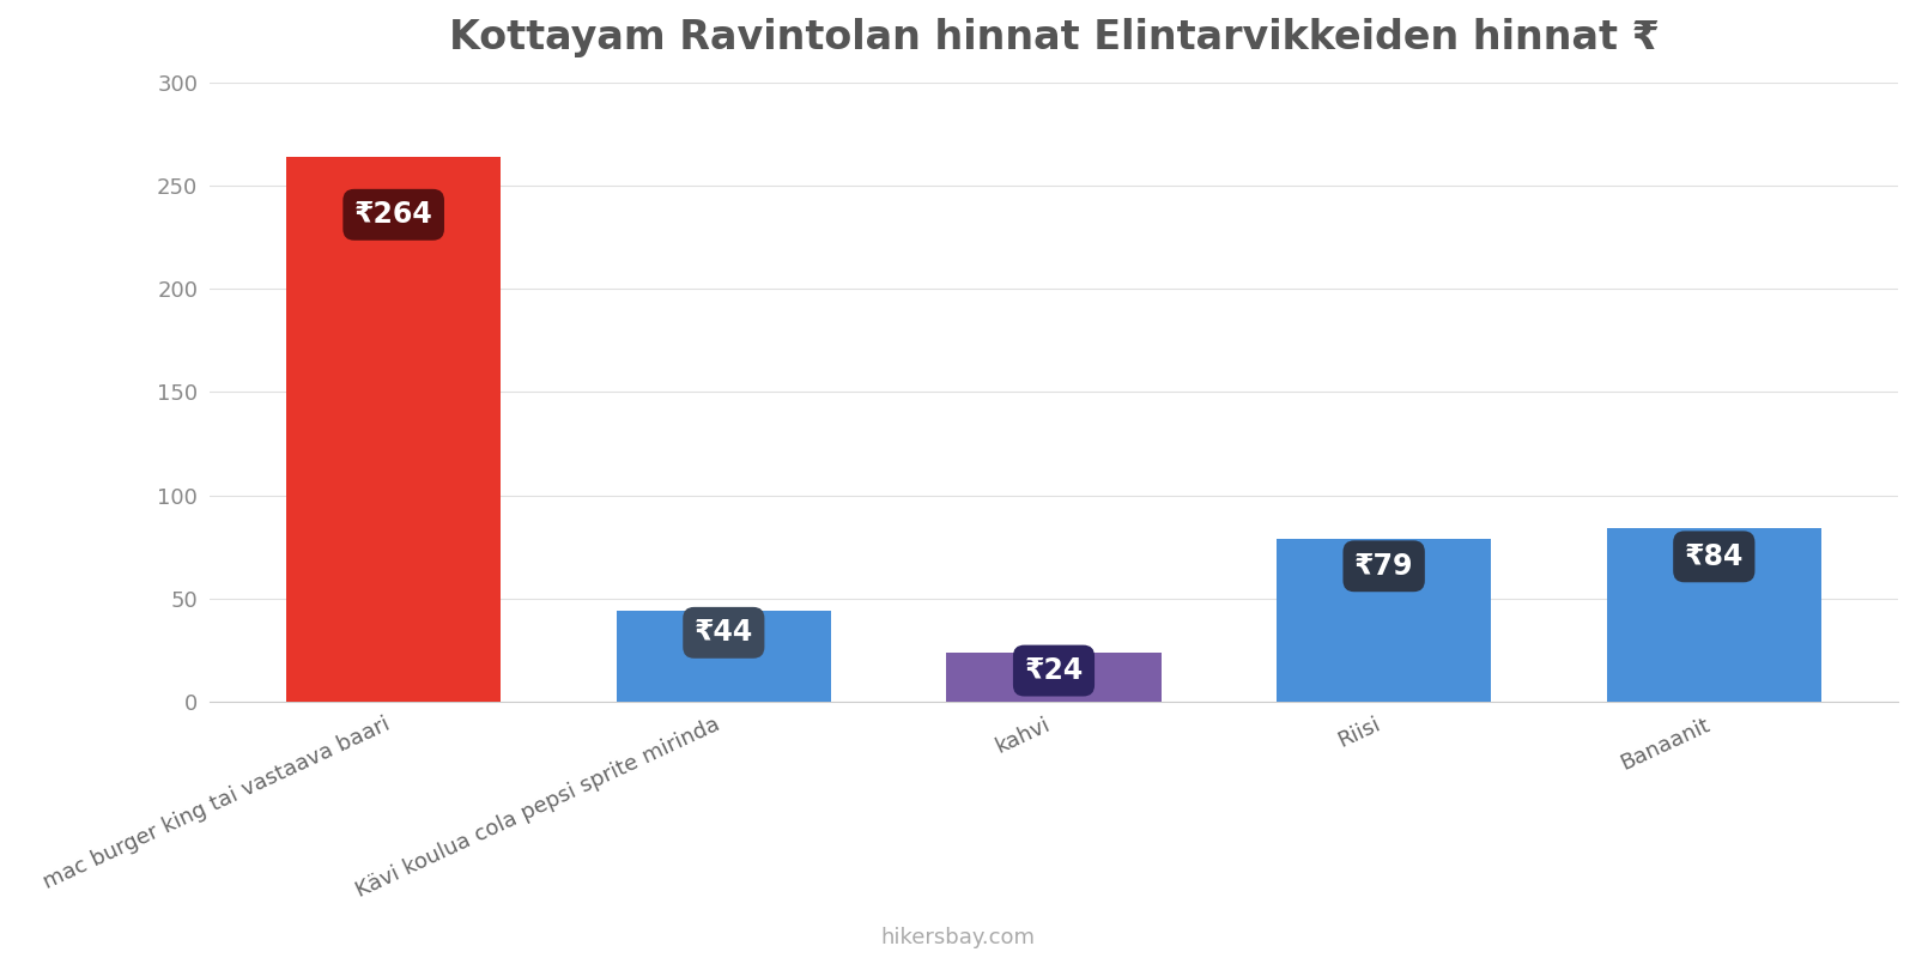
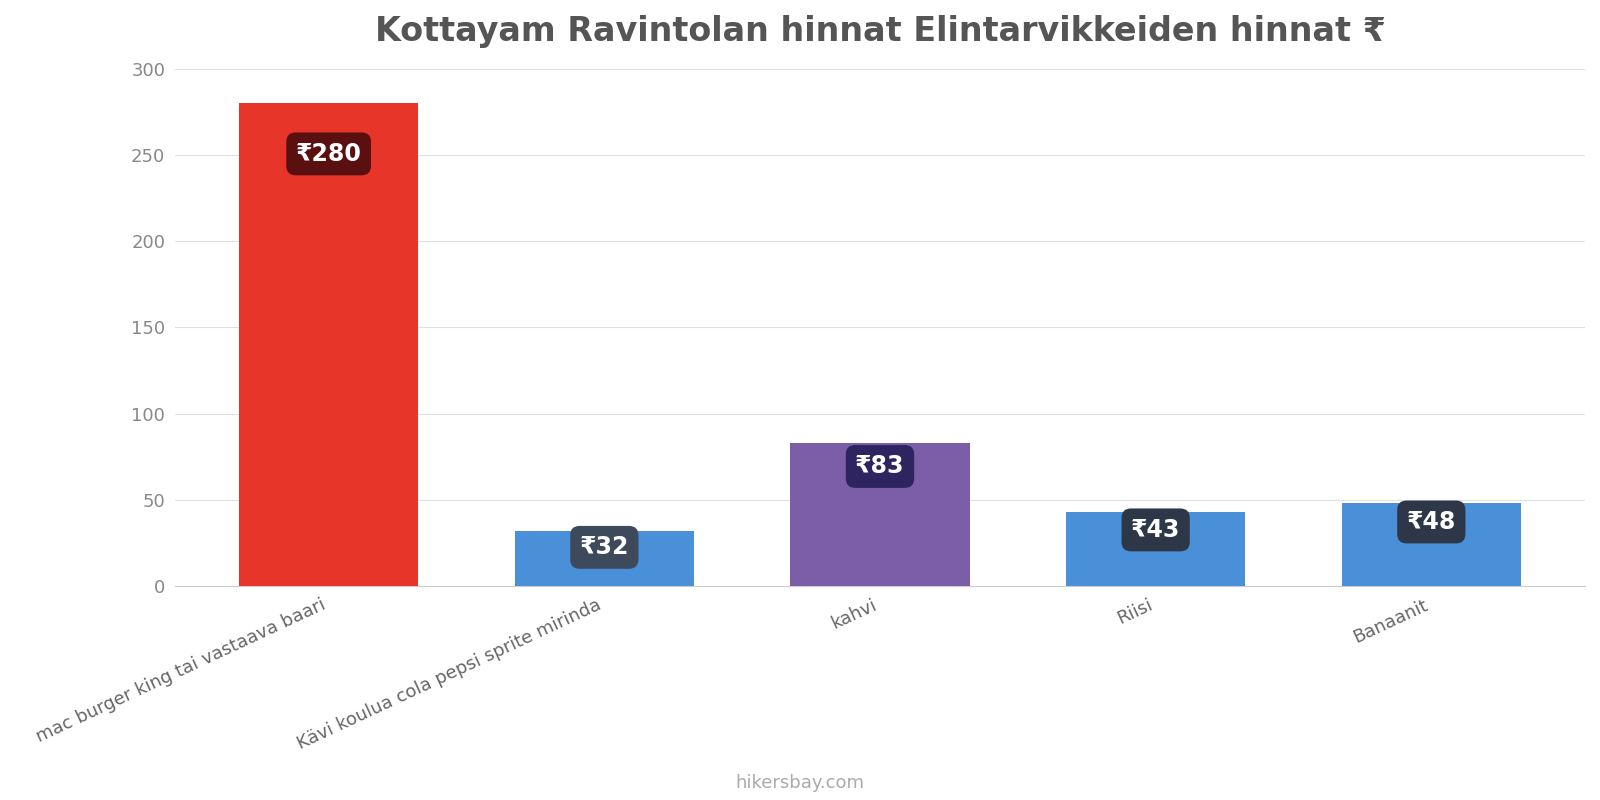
mac burger king tai vastaava baari: ₹264 -> ₹280
Kävi koulua cola pepsi sprite mirinda: ₹44 -> ₹32
kahvi: ₹24 -> ₹83
Riisi: ₹79 -> ₹43
Banaanit: ₹84 -> ₹48
